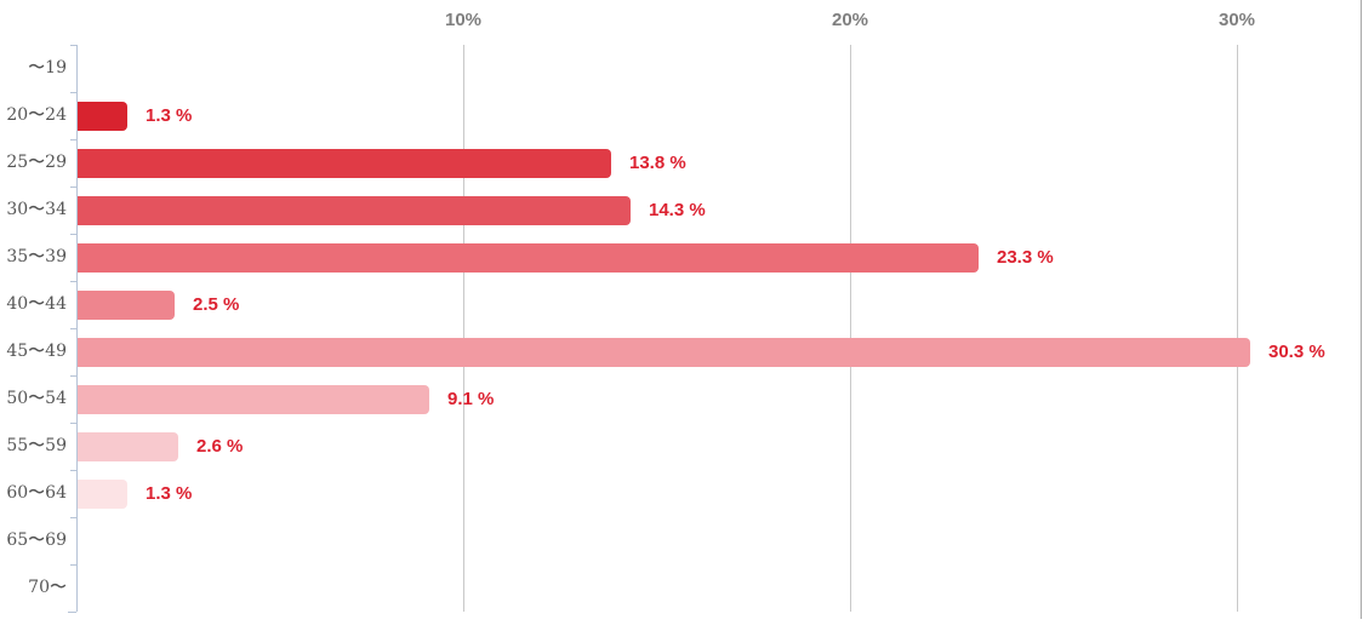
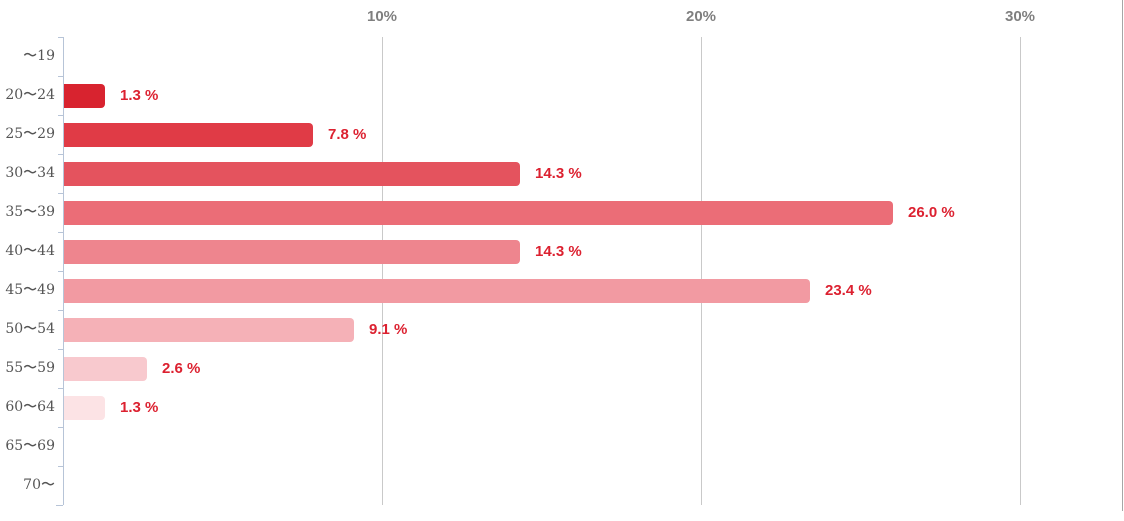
25〜29: 13.8 -> 7.8
35〜39: 23.3 -> 26.0
40〜44: 2.5 -> 14.3
45〜49: 30.3 -> 23.4
